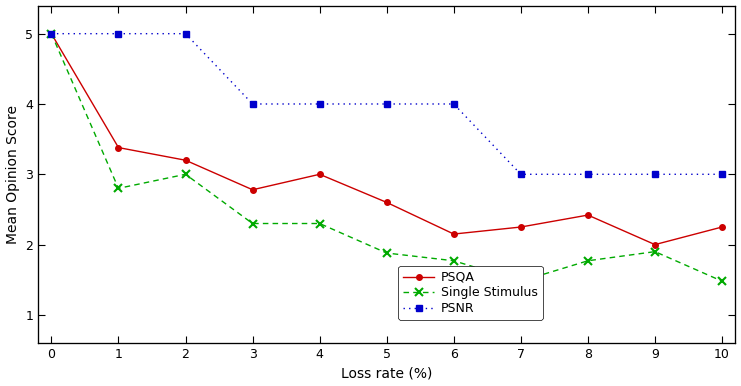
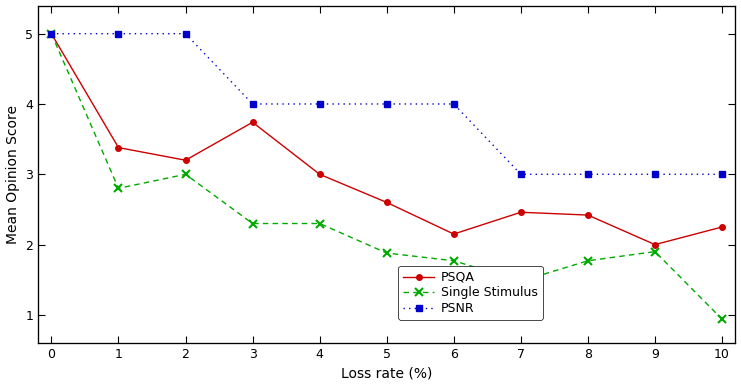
PSQA/3: 2.78 -> 3.74
PSQA/7: 2.25 -> 2.46
Single Stimulus/10: 1.48 -> 0.94
